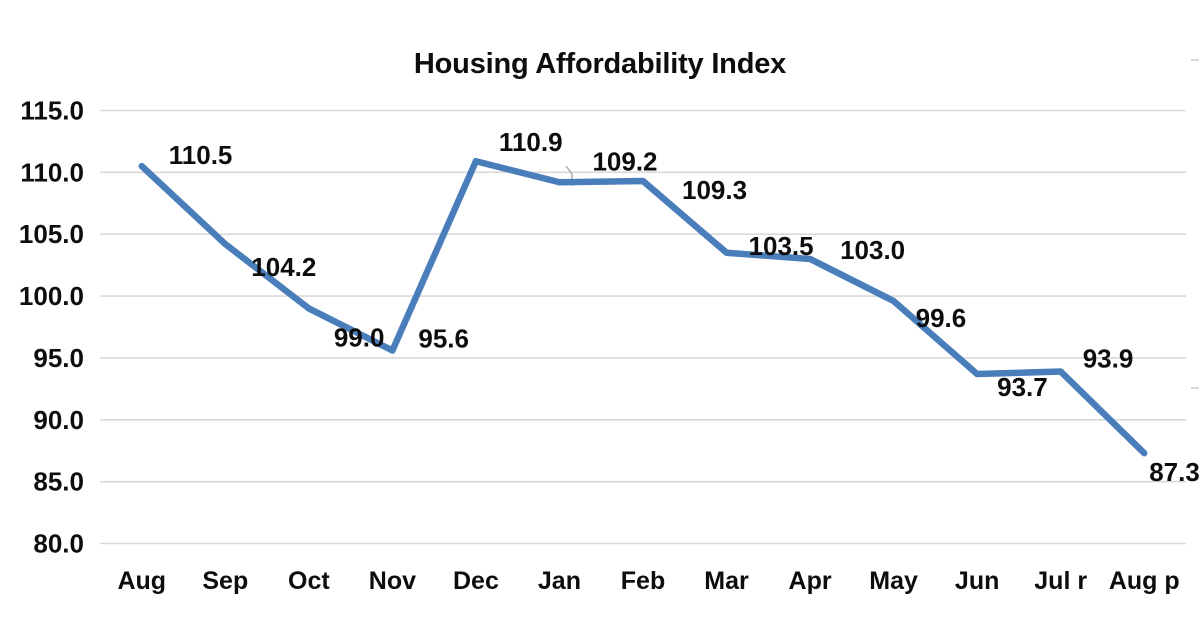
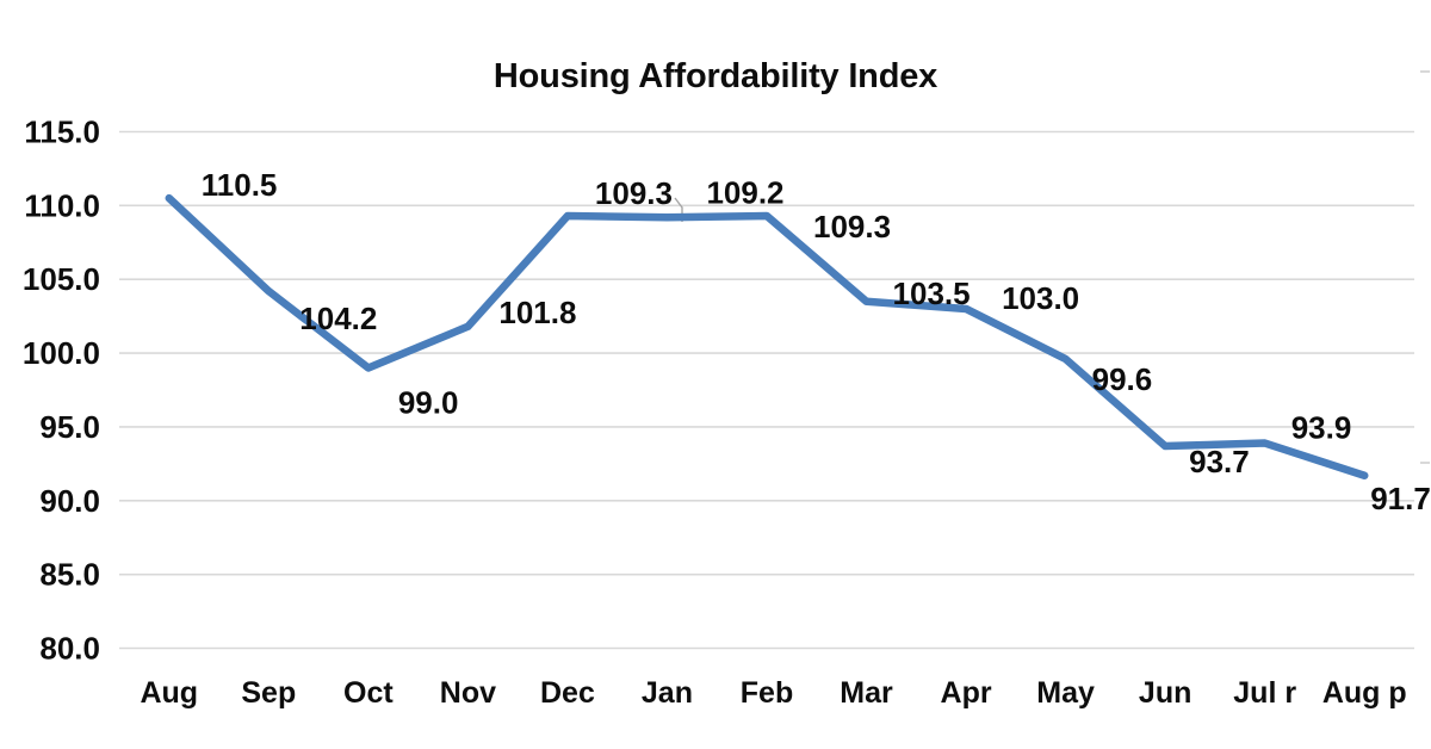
Nov: 95.6 -> 101.8
Dec: 110.9 -> 109.3
Aug p: 87.3 -> 91.7
